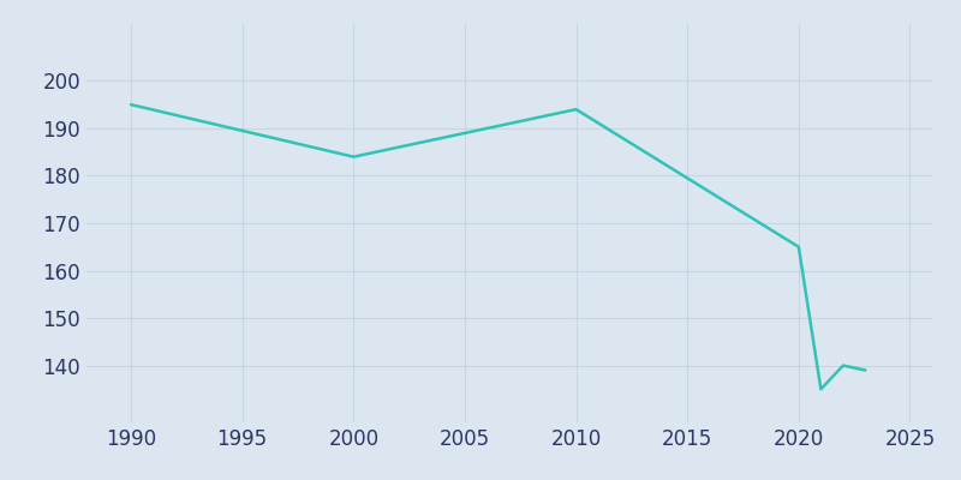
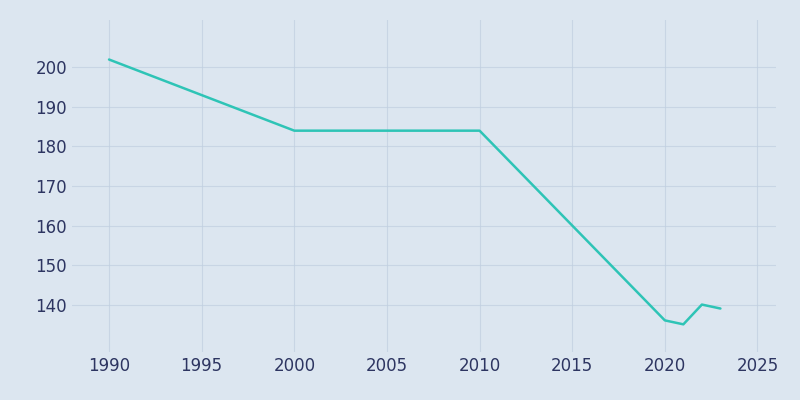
1990: 195 -> 202
2010: 194 -> 184
2020: 165 -> 136
